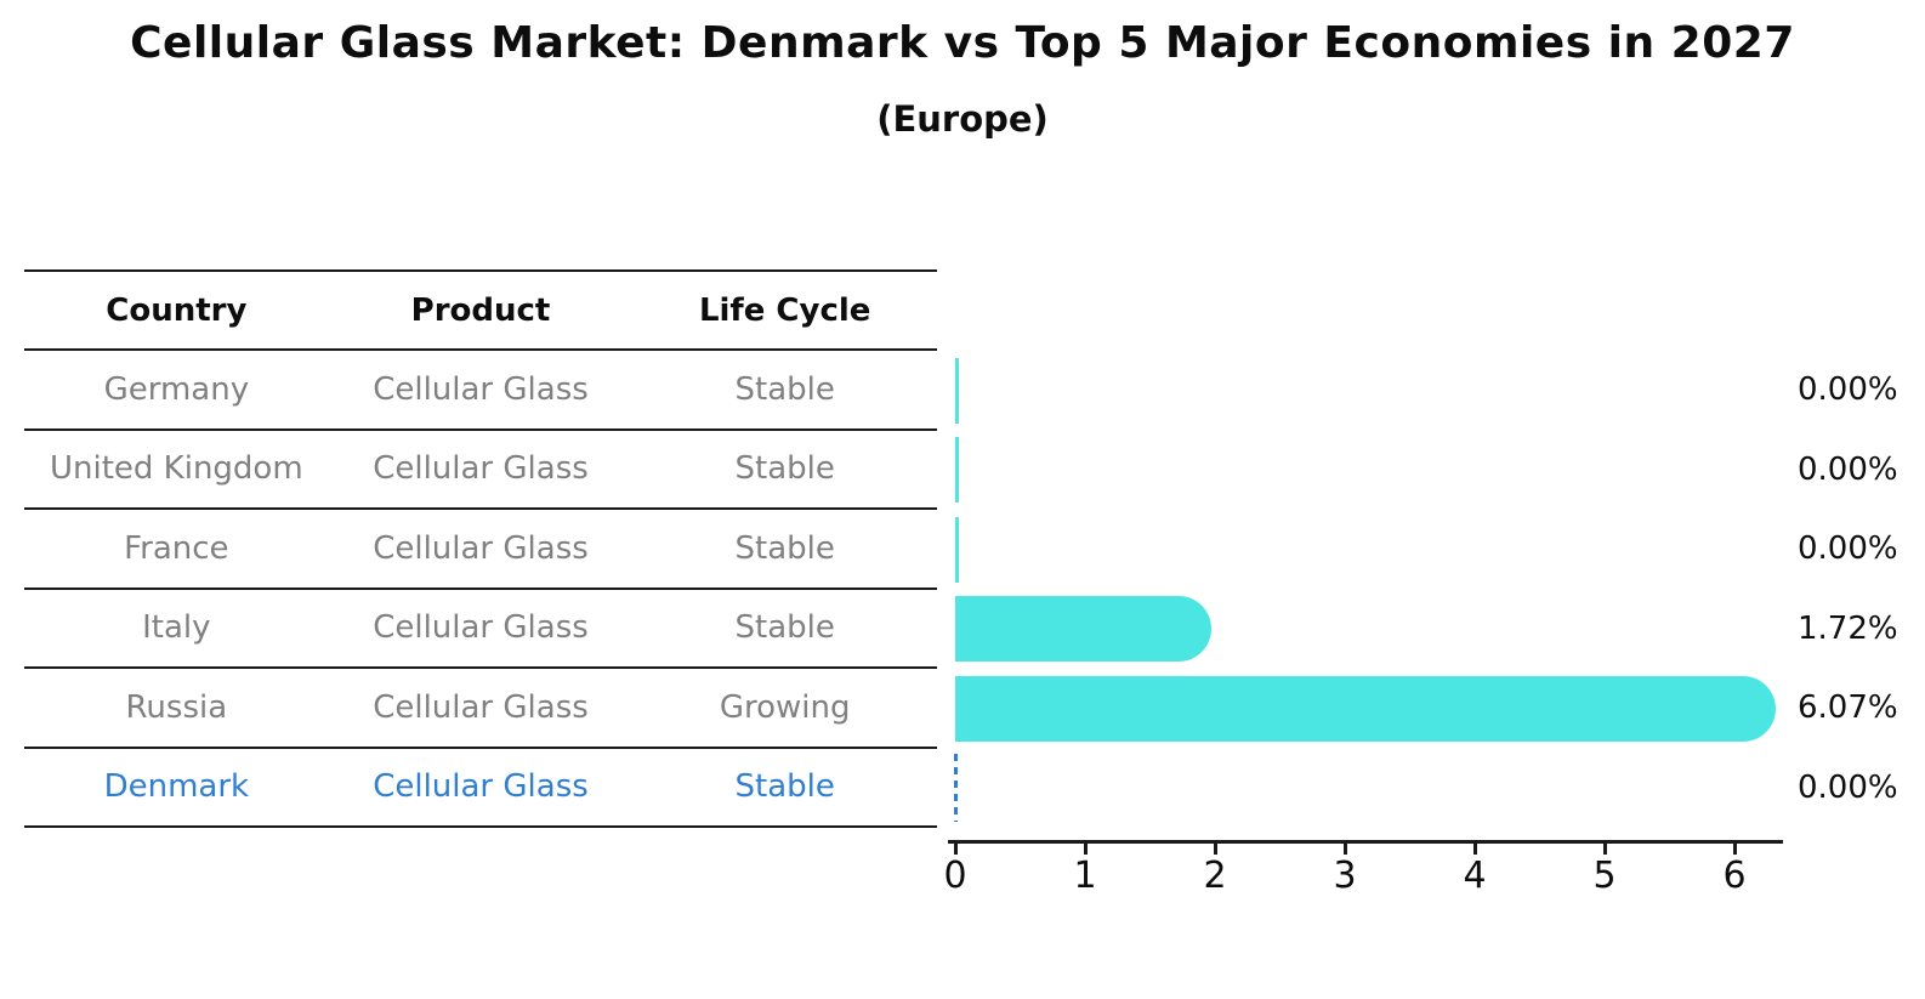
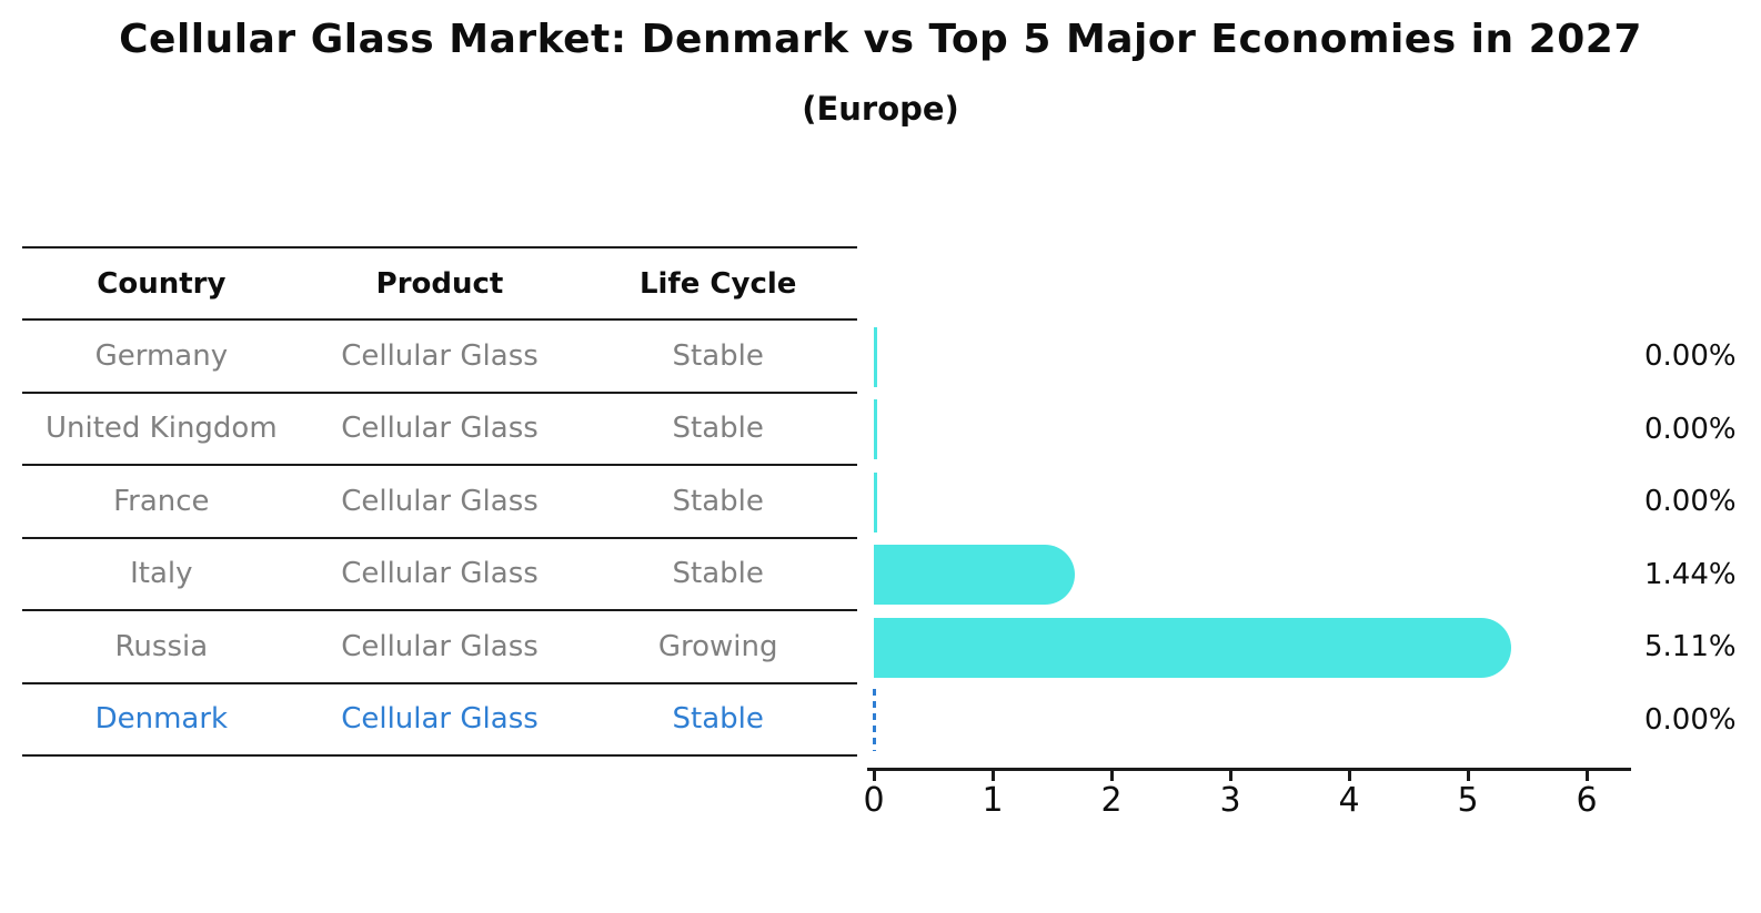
Italy: 1.72% -> 1.44%
Russia: 6.07% -> 5.11%
